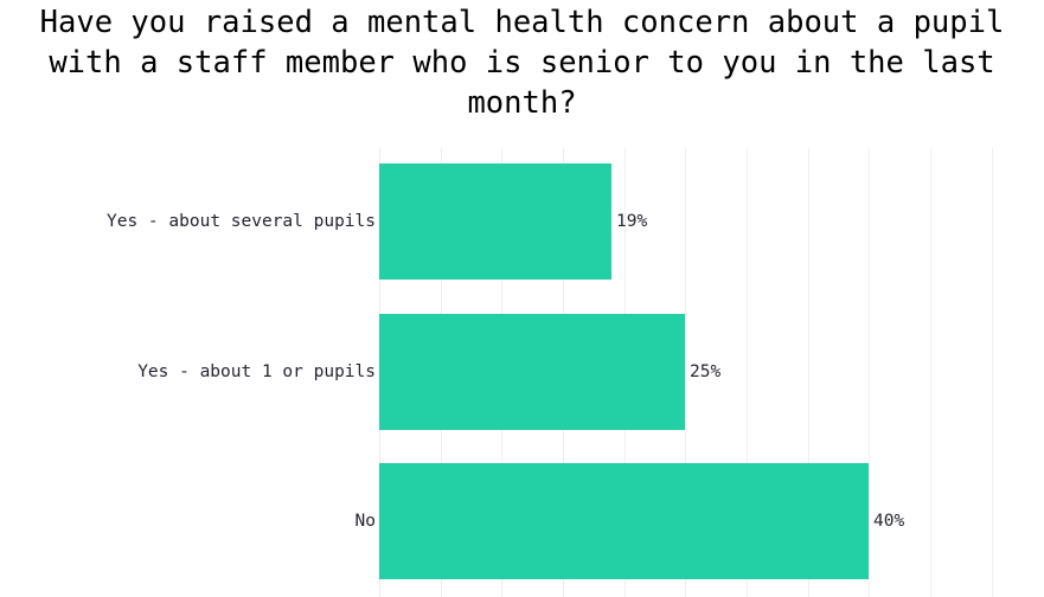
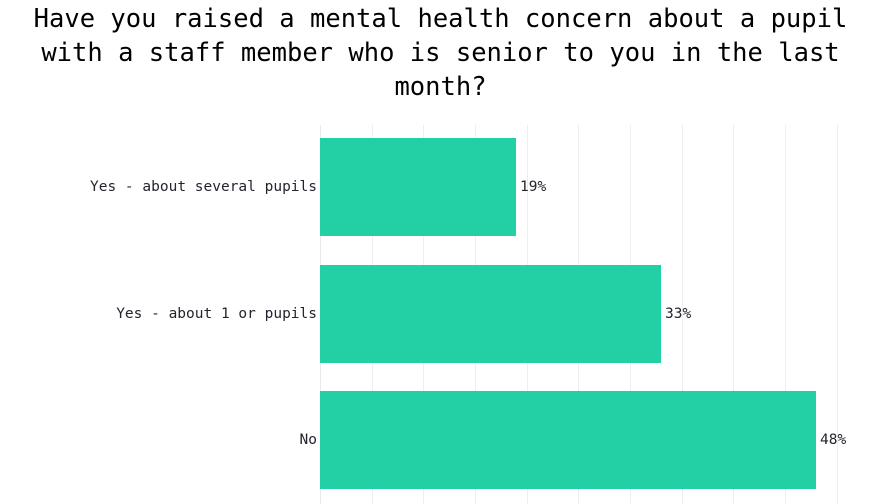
Yes - about 1 or pupils: 25% -> 33%
No: 40% -> 48%
